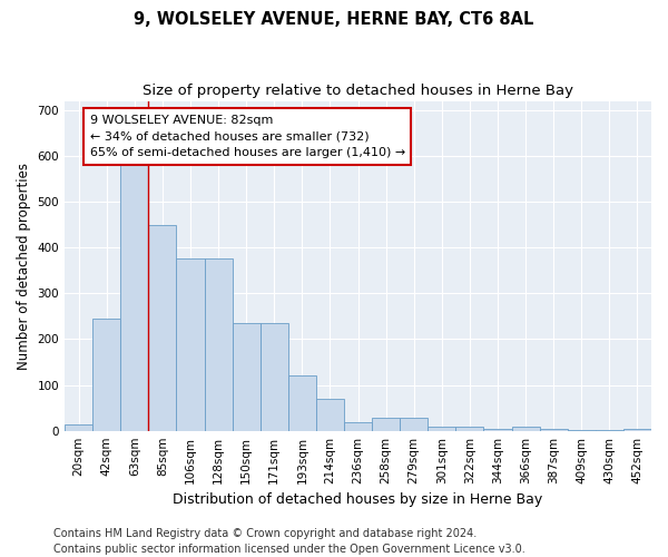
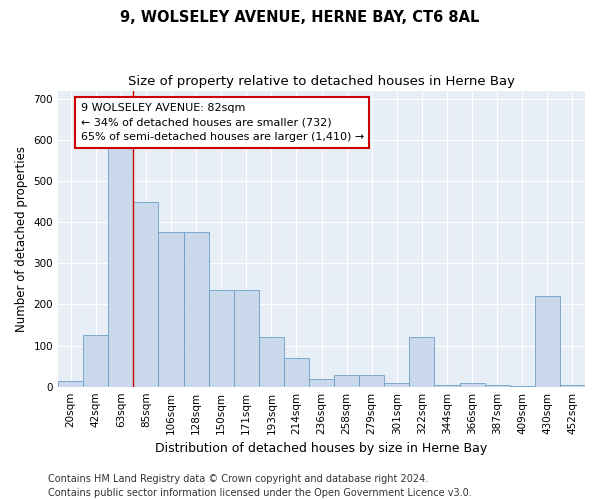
42sqm: 245 -> 125
322sqm: 10 -> 120
430sqm: 1 -> 220
